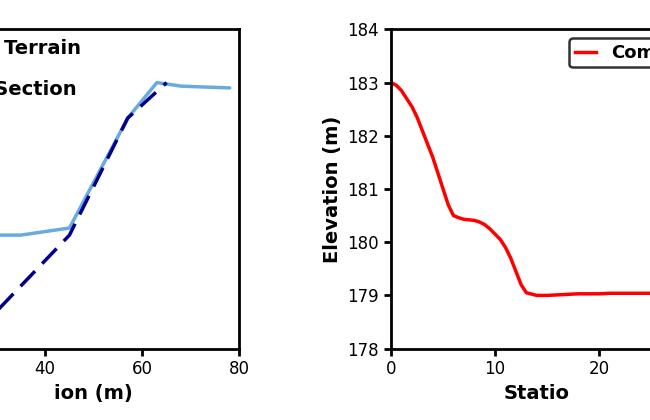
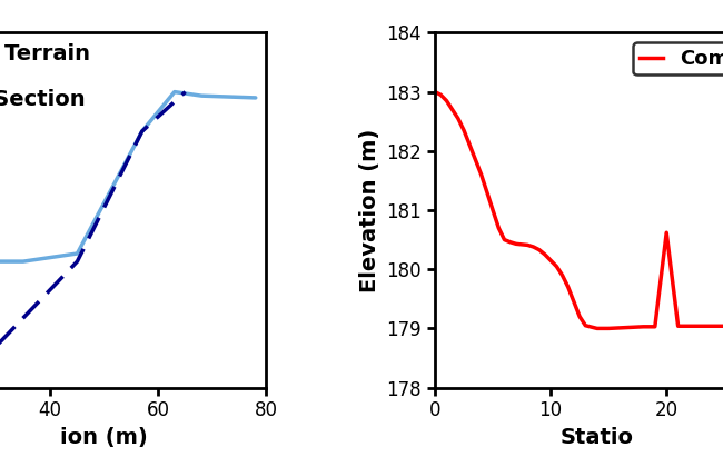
20: 179.03 -> 180.62
